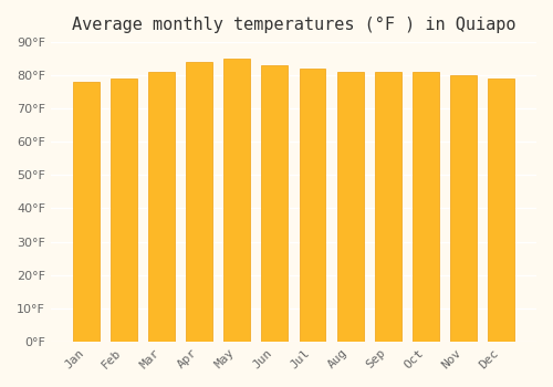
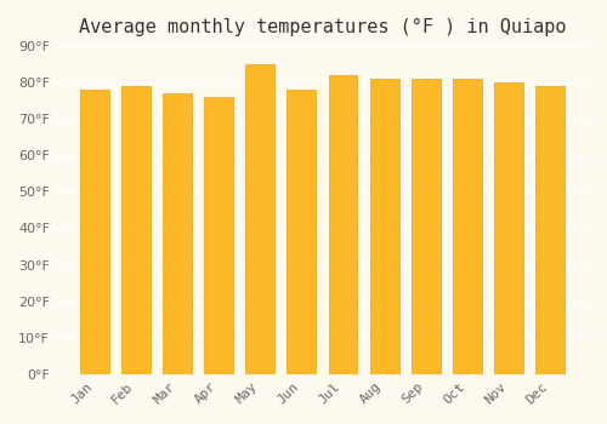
Mar: 81°F -> 77°F
Apr: 84°F -> 76°F
Jun: 83°F -> 78°F
